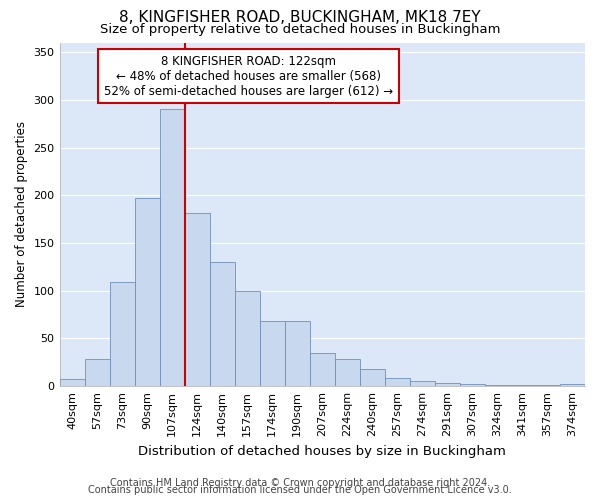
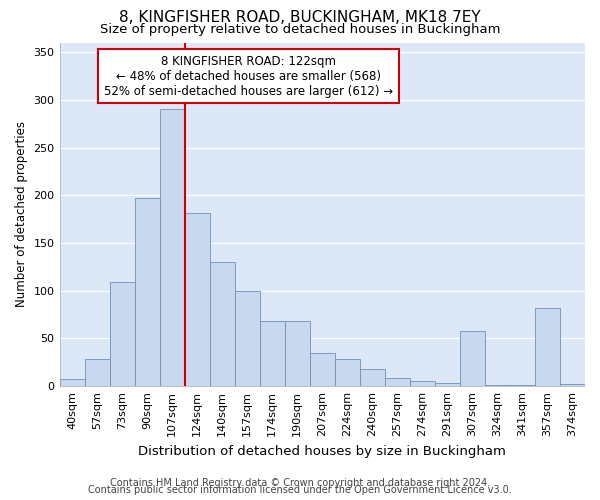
307sqm: 2 -> 58
357sqm: 1 -> 82
